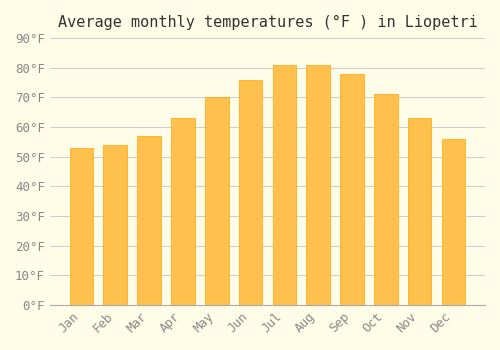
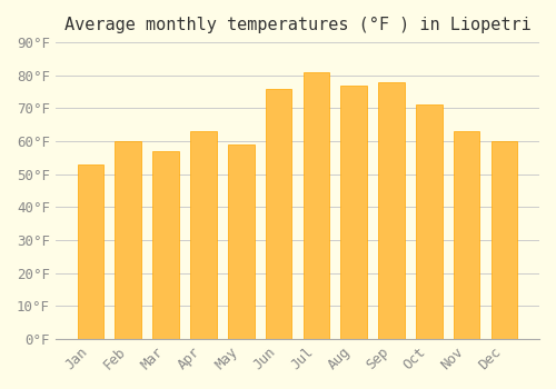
Feb: 54°F -> 60°F
May: 70°F -> 59°F
Aug: 81°F -> 77°F
Dec: 56°F -> 60°F
